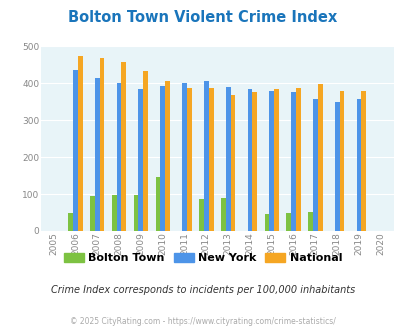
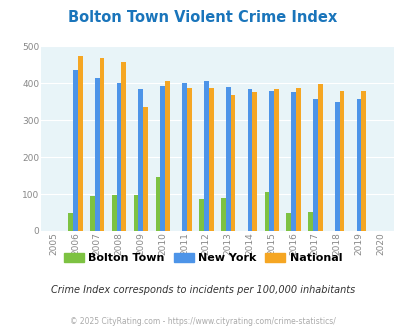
National/2009: 432 -> 335
Bolton Town/2015: 47 -> 105
